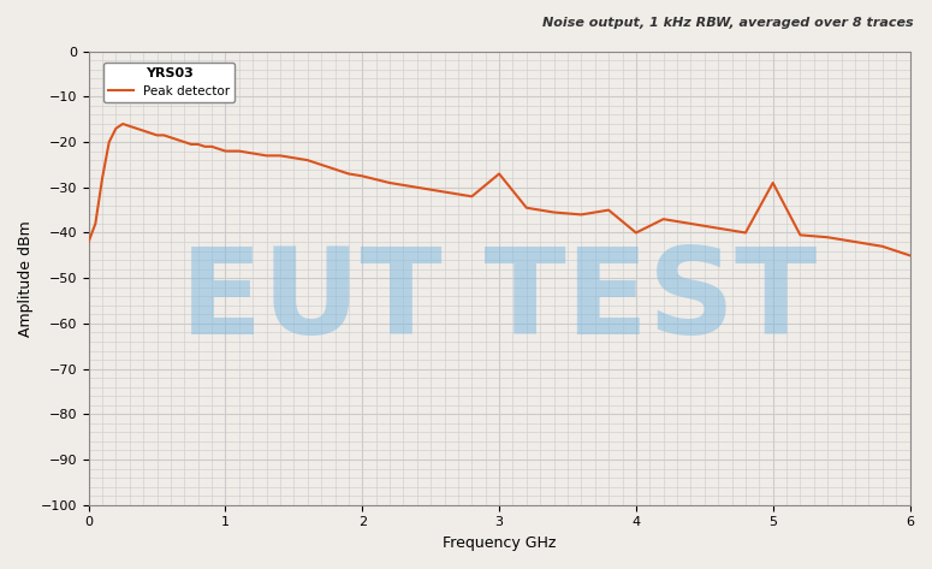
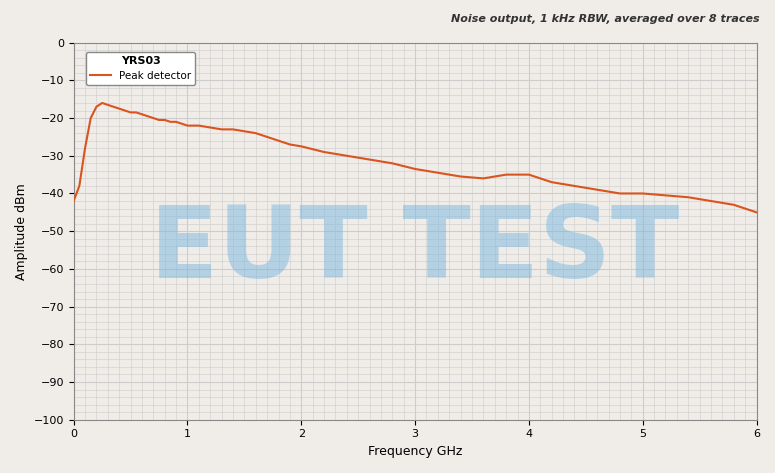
3: -27.0 -> -33.5
4: -40.0 -> -35.0
5: -29.0 -> -40.0
